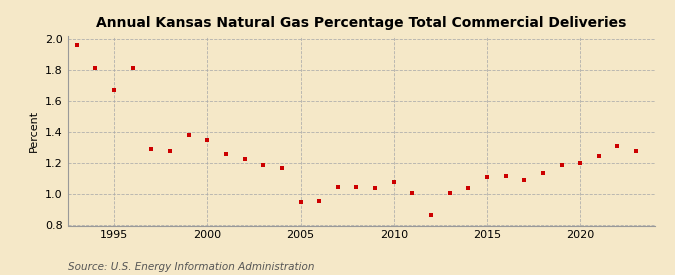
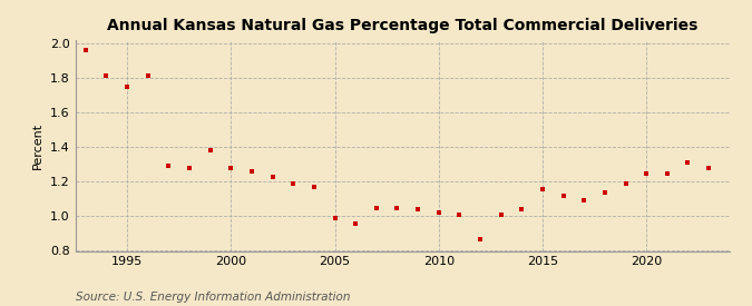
1995: 1.67 -> 1.75
2000: 1.35 -> 1.28
2005: 0.95 -> 0.99
2010: 1.08 -> 1.02
2015: 1.11 -> 1.16
2020: 1.20 -> 1.25
